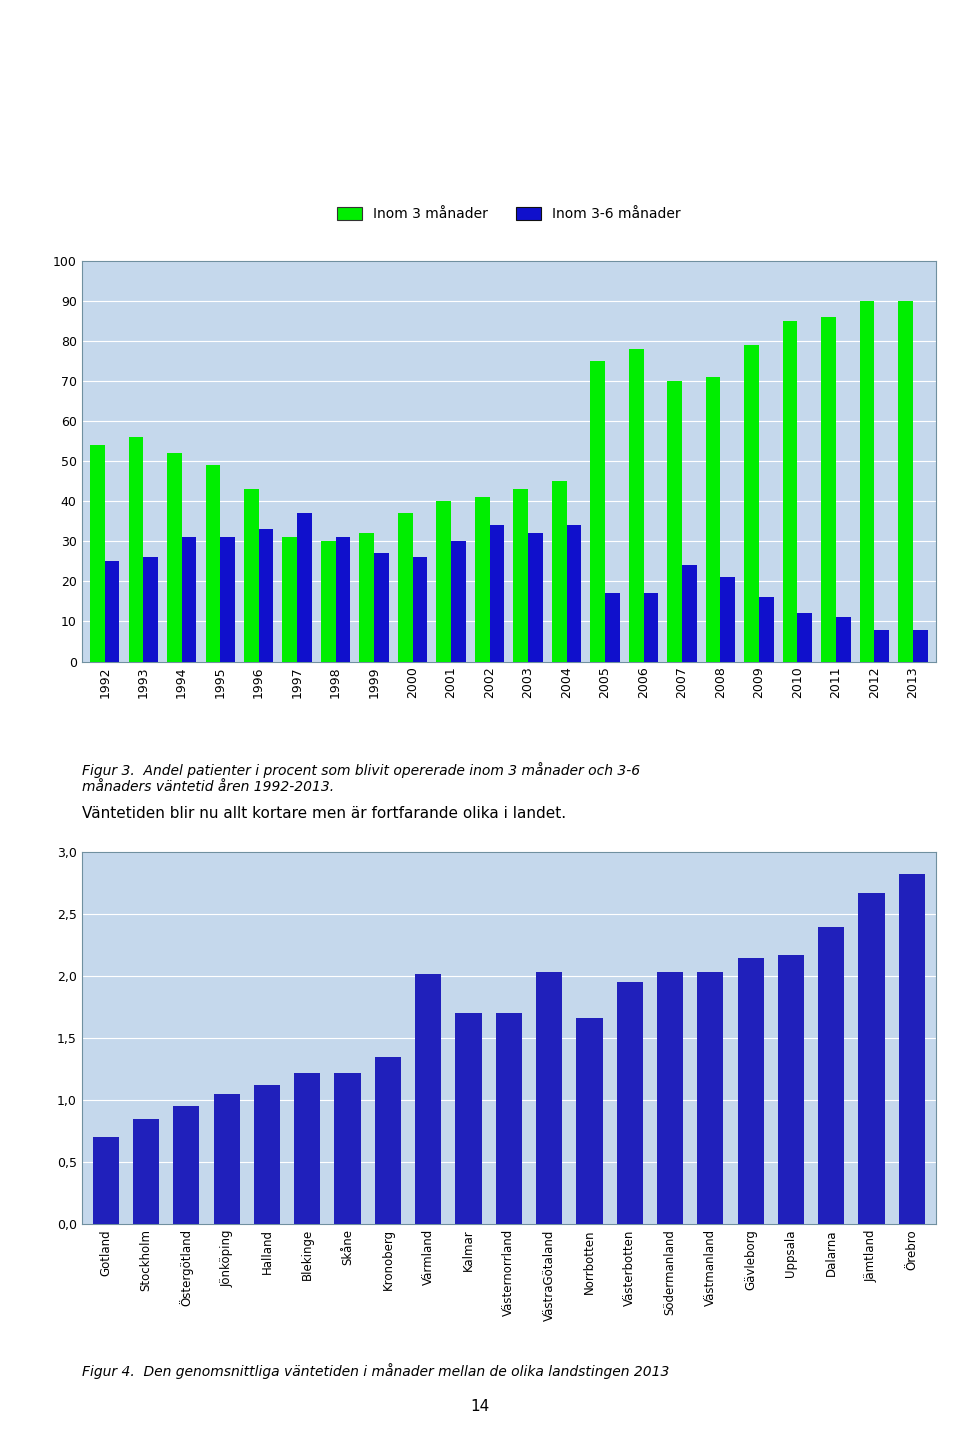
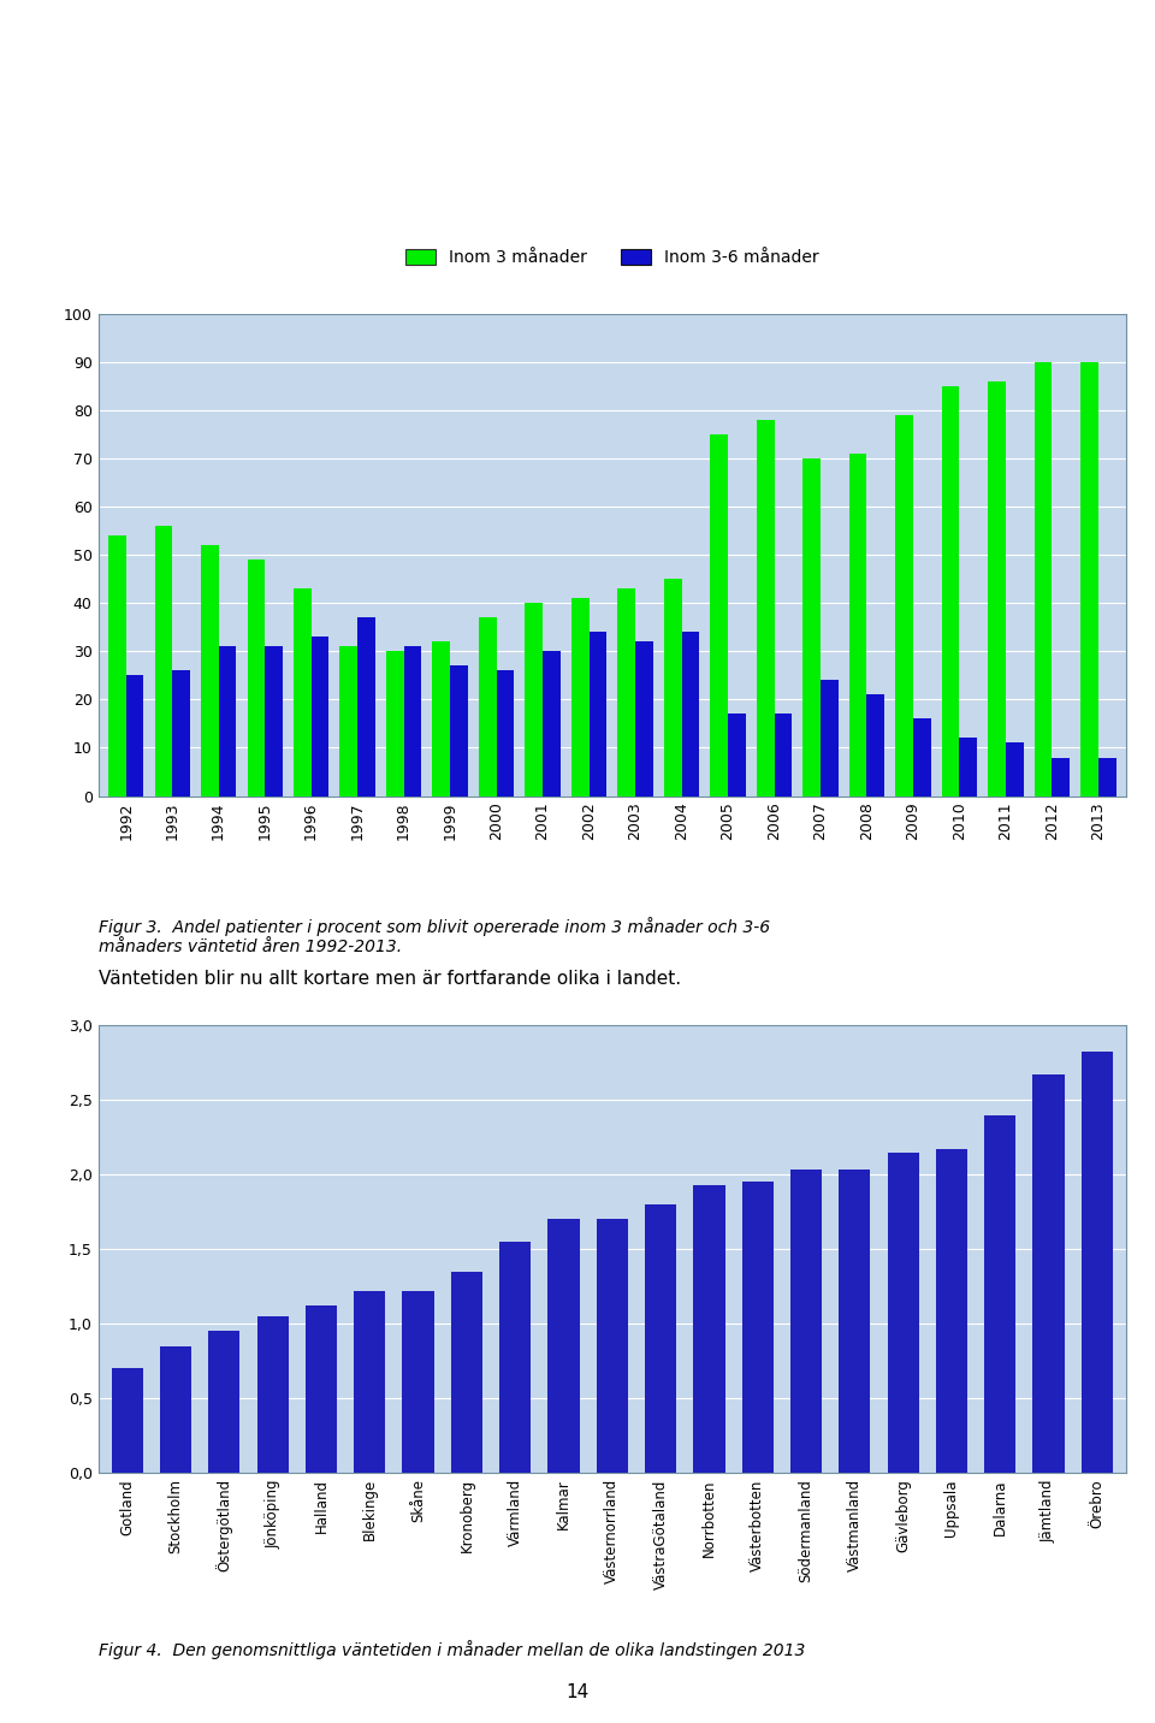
Värmland: 2,02 -> 1,55
VästraGötaland: 2,03 -> 1,80
Norrbotten: 1,66 -> 1,93
